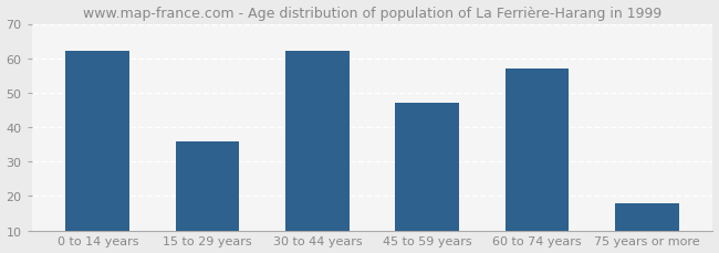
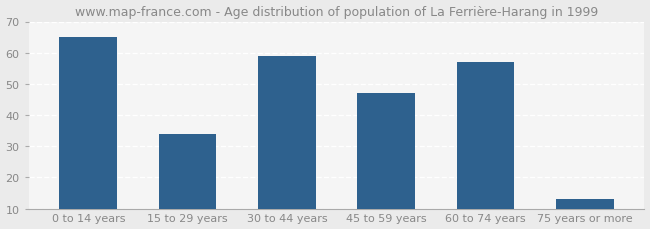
0 to 14 years: 62 -> 65
15 to 29 years: 36 -> 34
30 to 44 years: 62 -> 59
75 years or more: 18 -> 13
